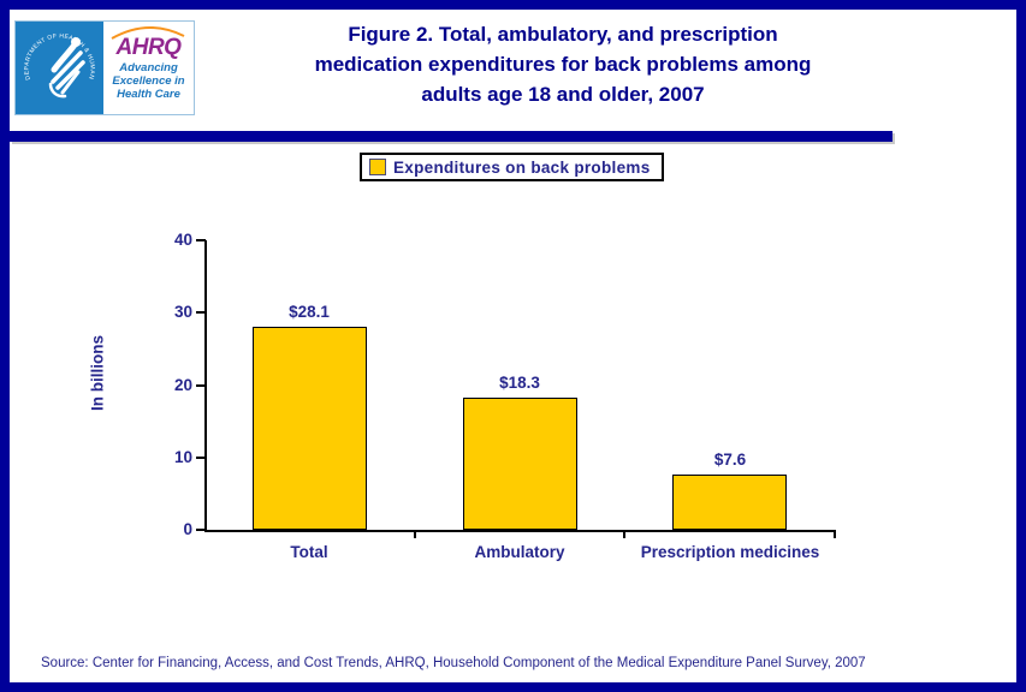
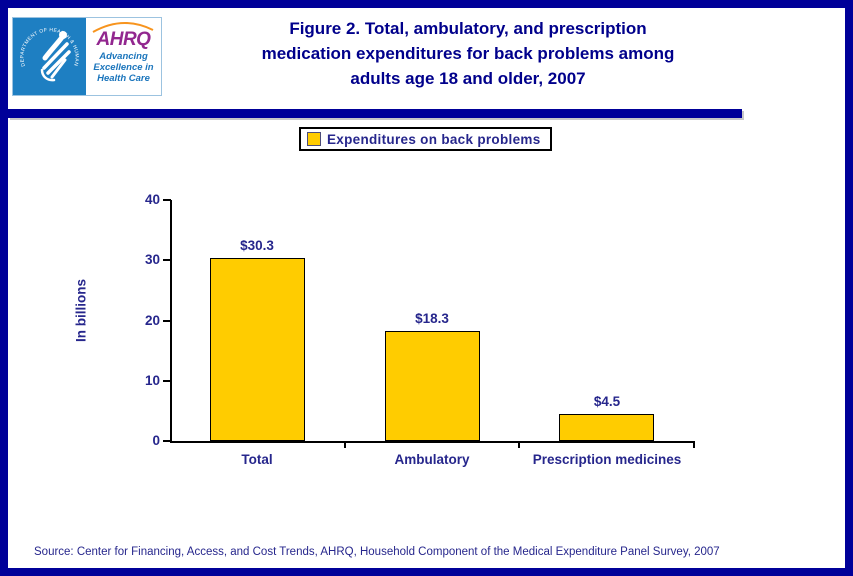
Total: $28.1 -> $30.3
Prescription medicines: $7.6 -> $4.5
